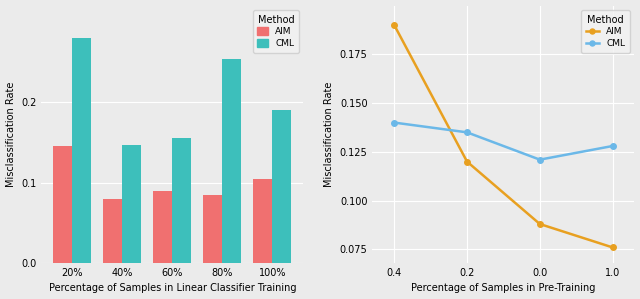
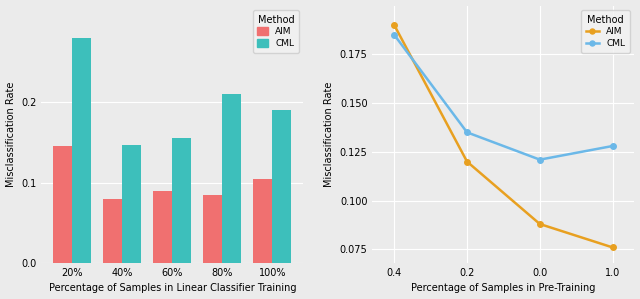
CML/80%: 0.254 -> 0.210
CML/0.4: 0.140 -> 0.185
